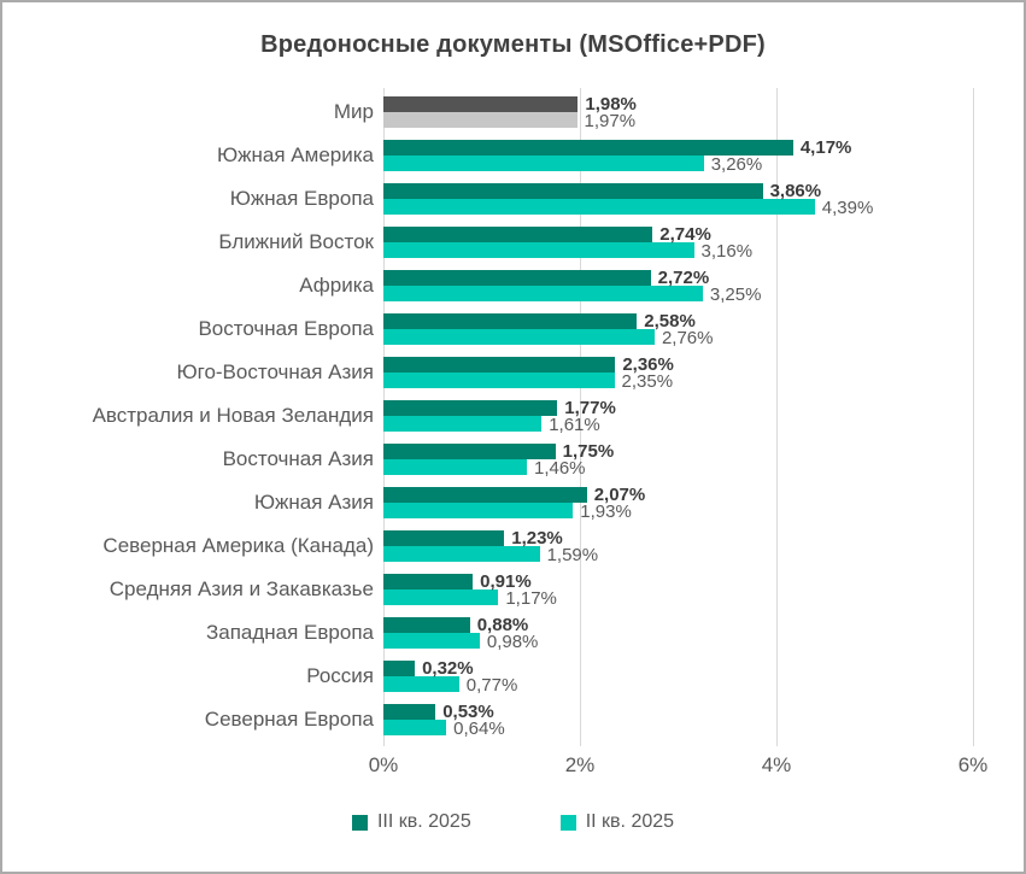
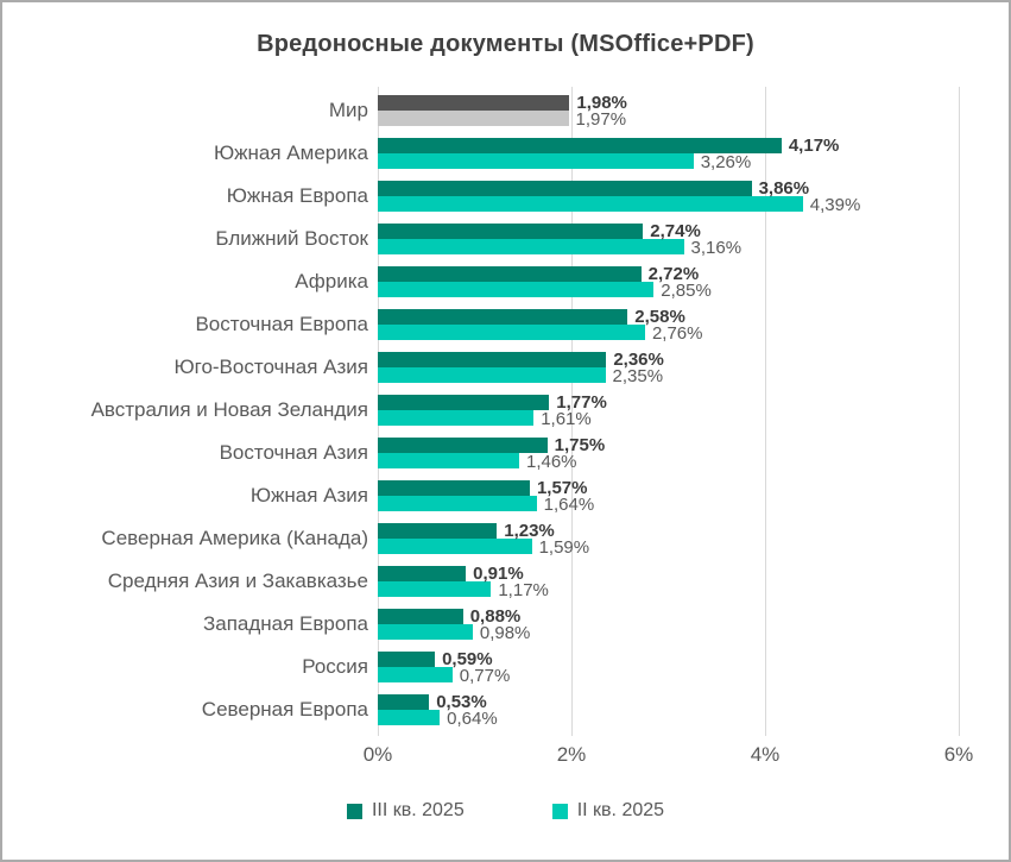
II кв. 2025/Африка: 3,25% -> 2,85%
III кв. 2025/Южная Азия: 2,07% -> 1,57%
II кв. 2025/Южная Азия: 1,93% -> 1,64%
III кв. 2025/Россия: 0,32% -> 0,59%
